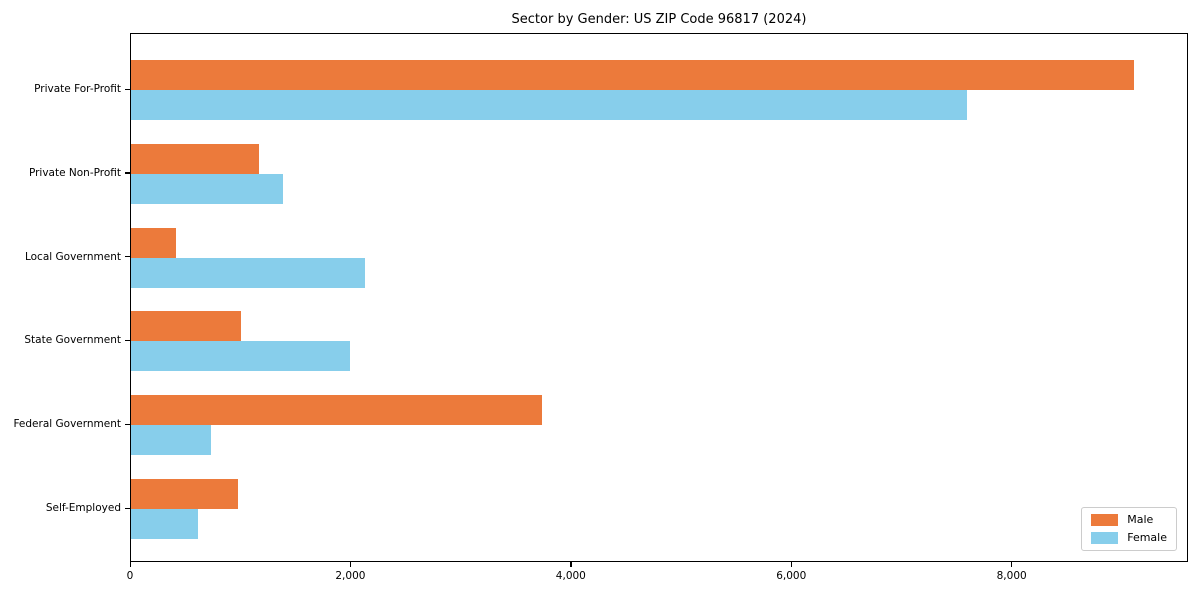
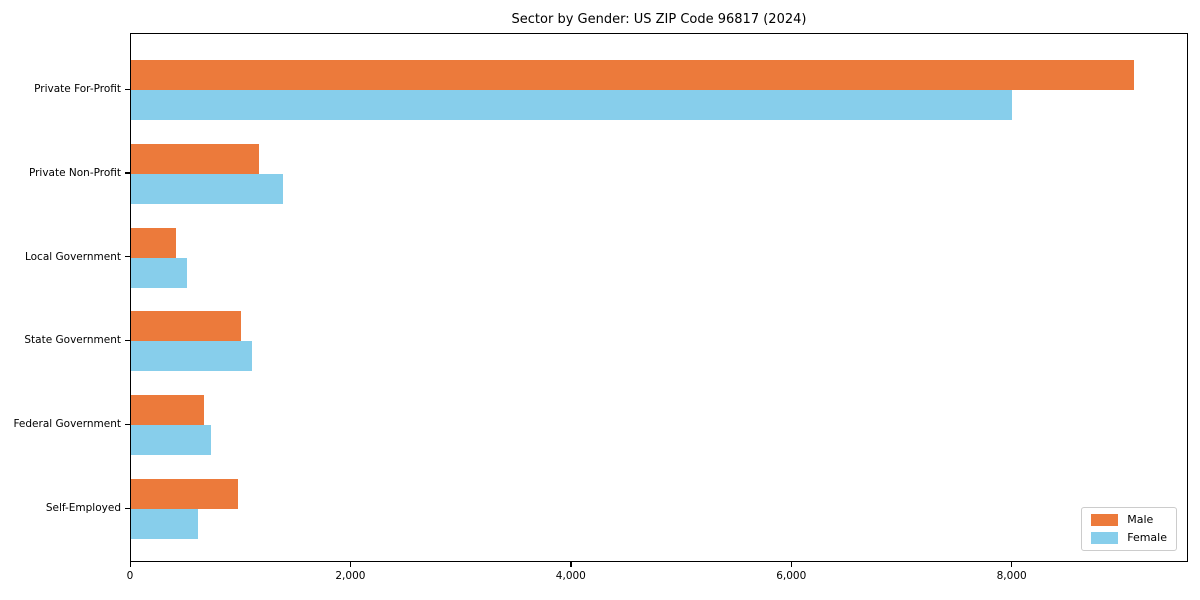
Female/Private For-Profit: 7600 -> 8010
Female/Local Government: 2130 -> 510
Female/State Government: 1990 -> 1100
Male/Federal Government: 3740 -> 660
